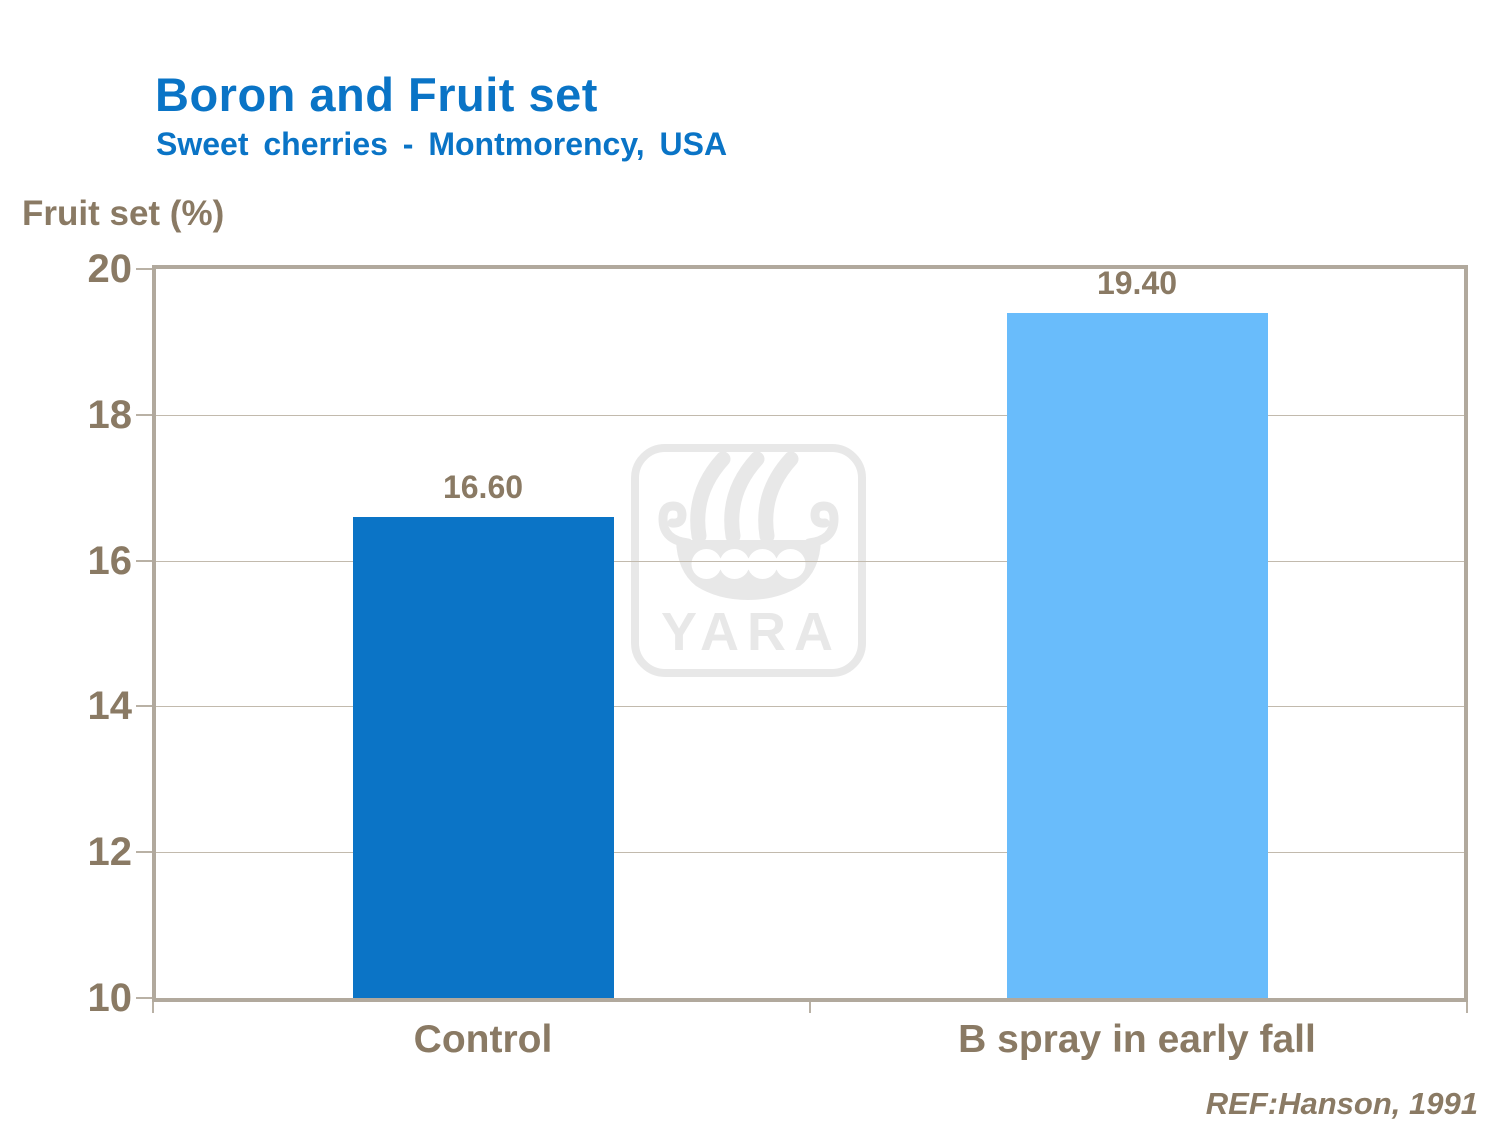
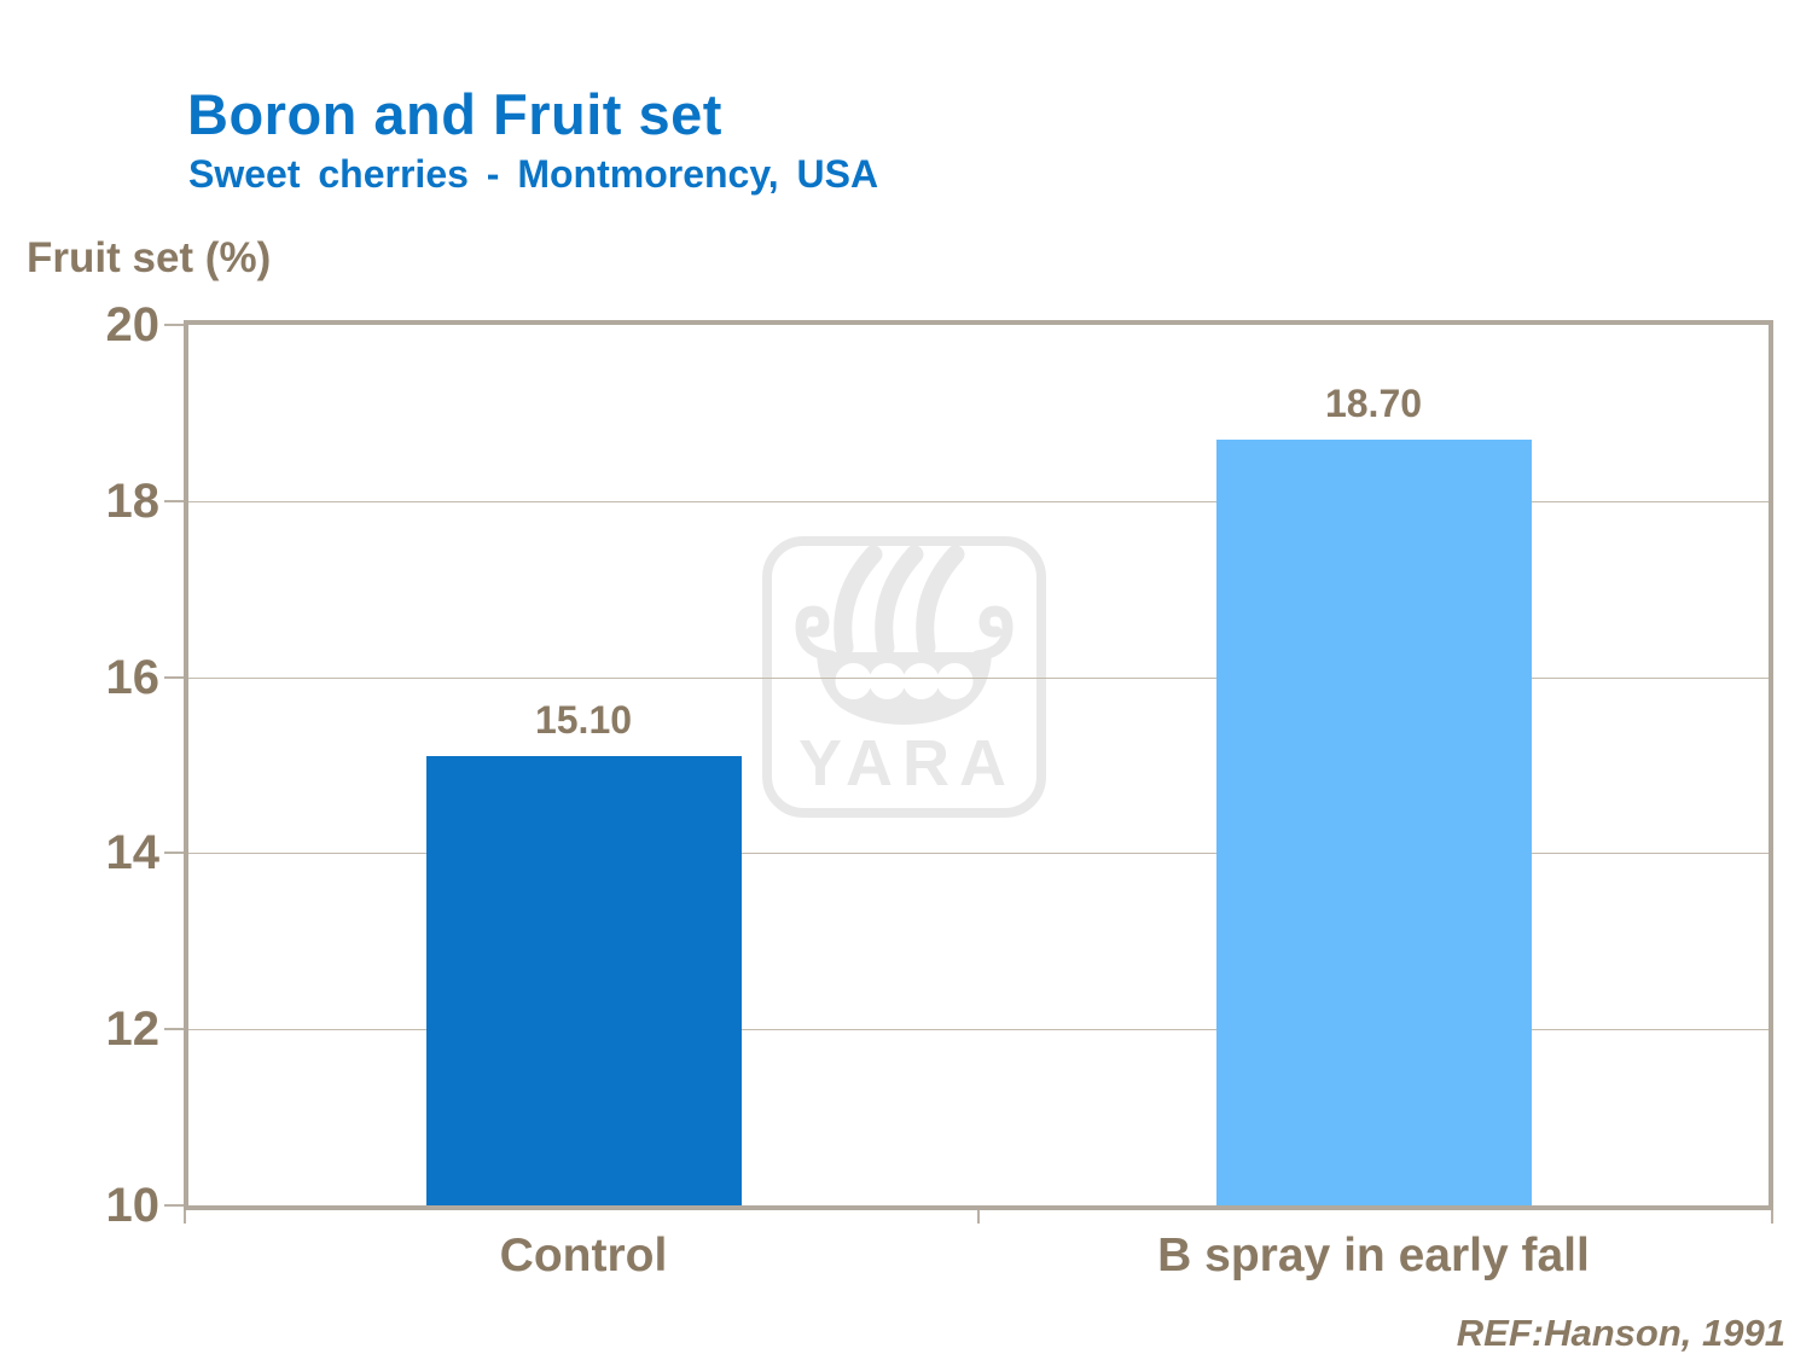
Control: 16.60 -> 15.10
B spray in early fall: 19.40 -> 18.70
